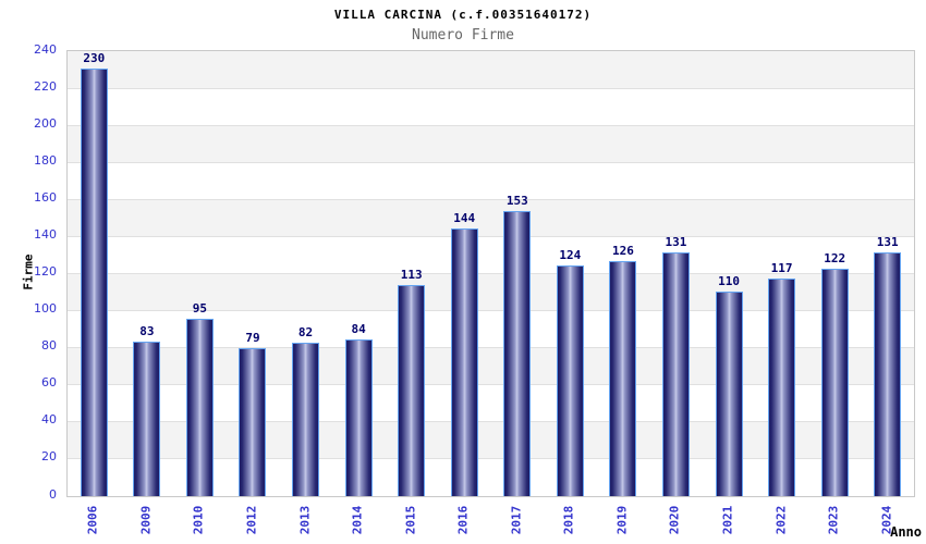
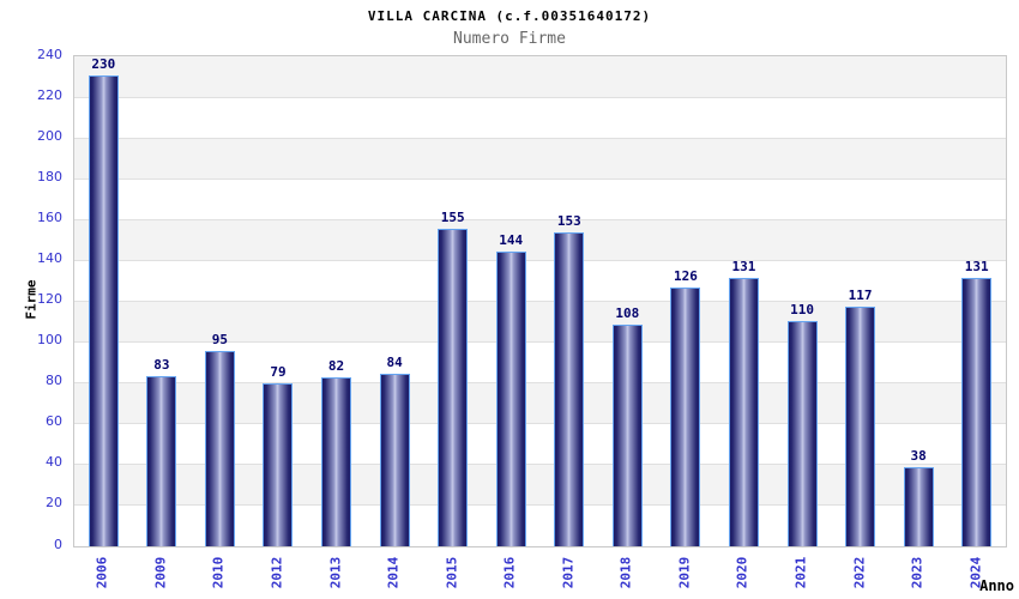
2015: 113 -> 155
2018: 124 -> 108
2023: 122 -> 38
